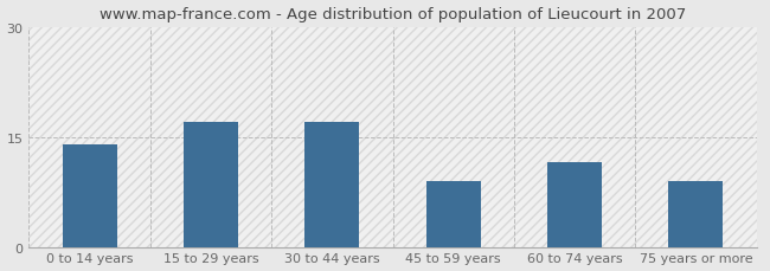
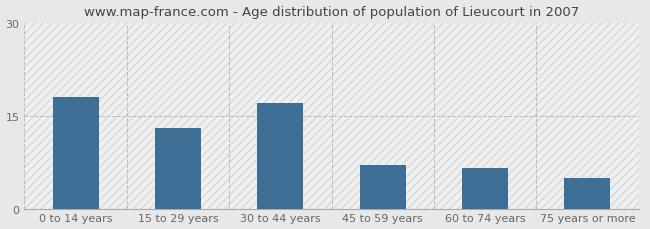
0 to 14 years: 14.0 -> 18.0
15 to 29 years: 17.0 -> 13.0
45 to 59 years: 9.0 -> 7.0
60 to 74 years: 11.6 -> 6.5
75 years or more: 9.0 -> 5.0
